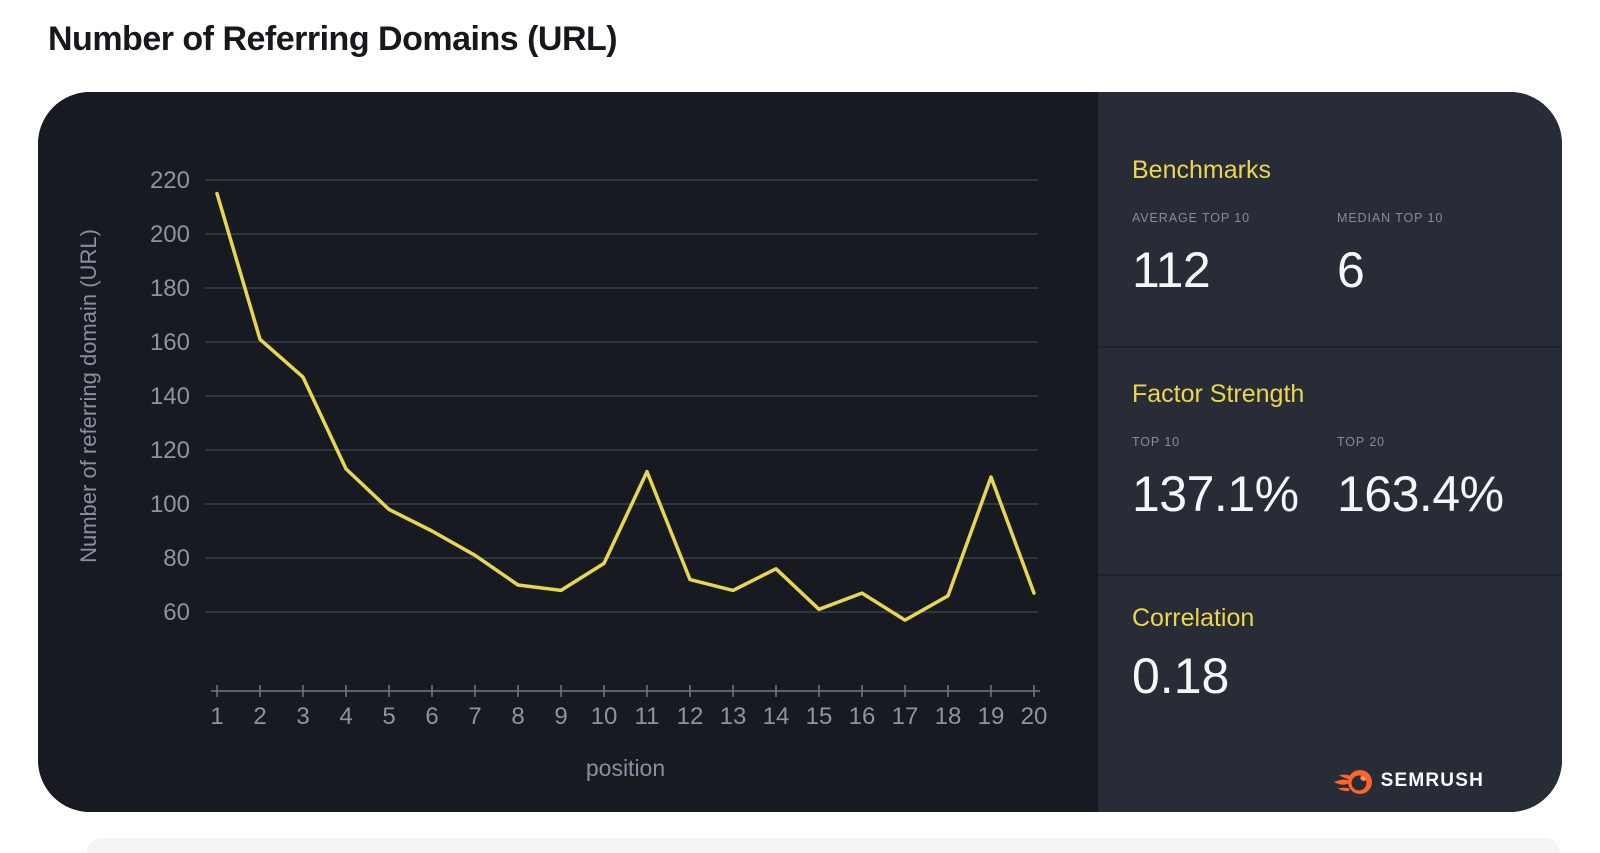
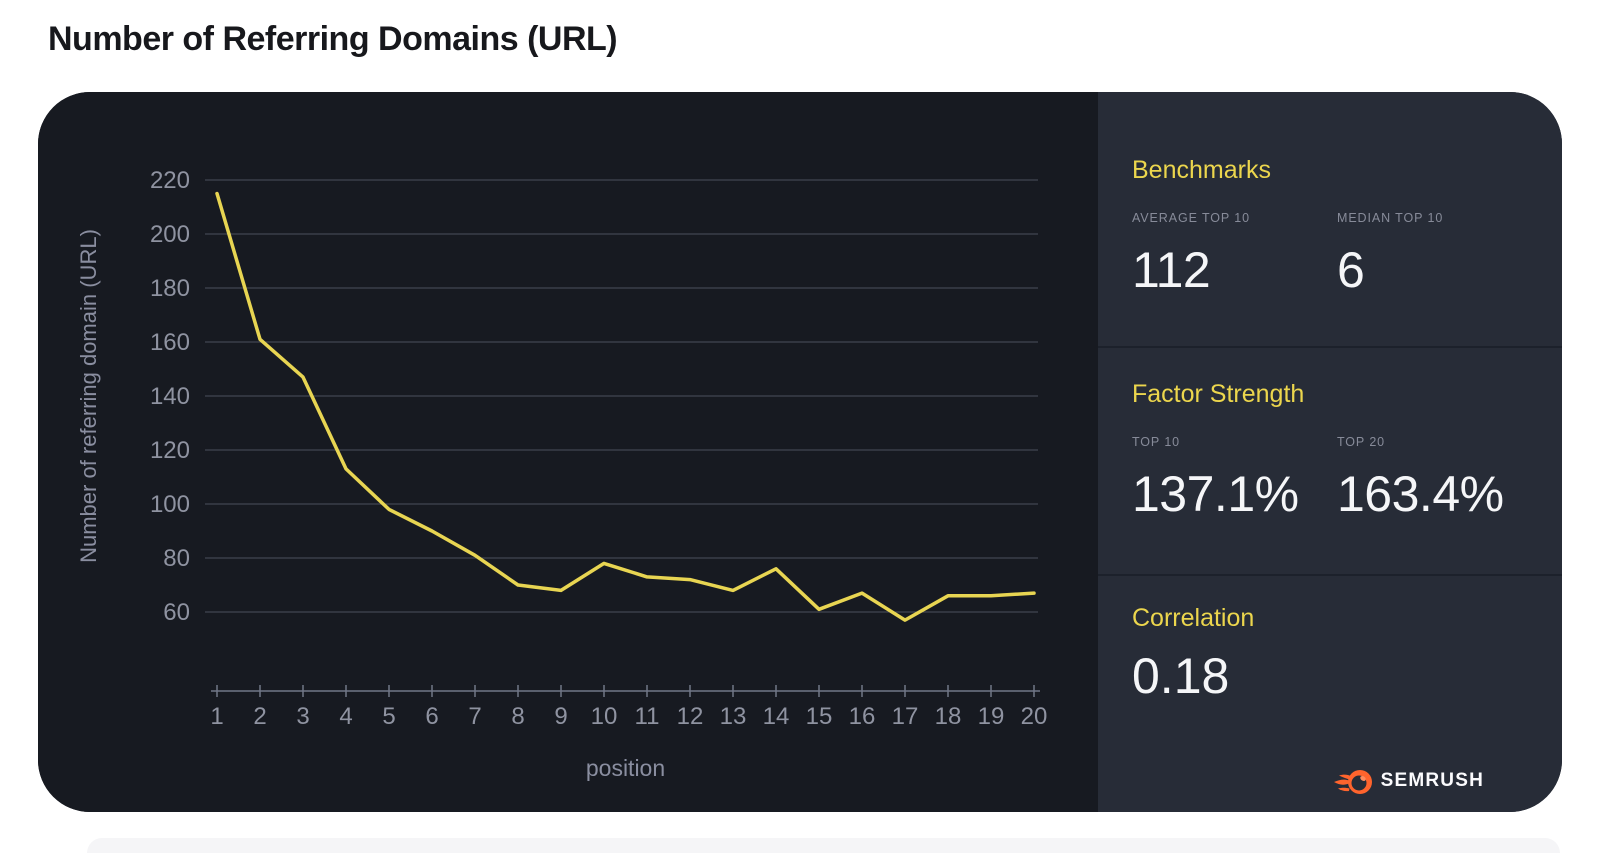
11: 112 -> 73
19: 110 -> 66
